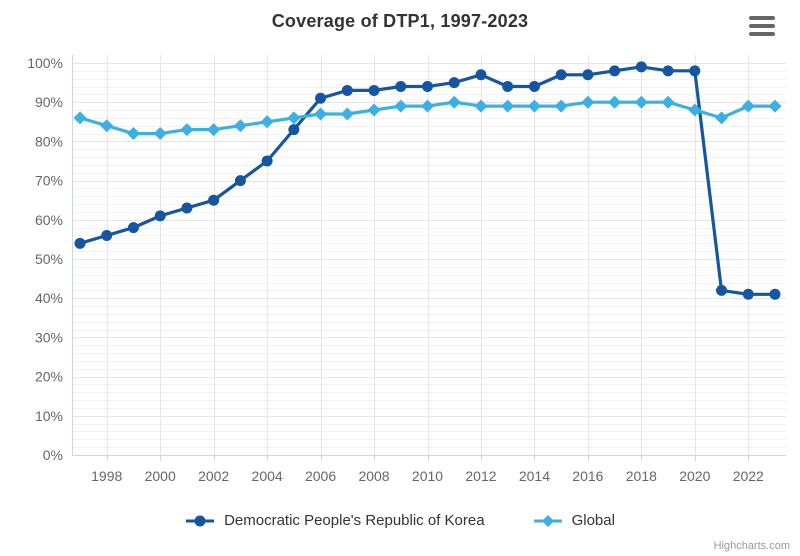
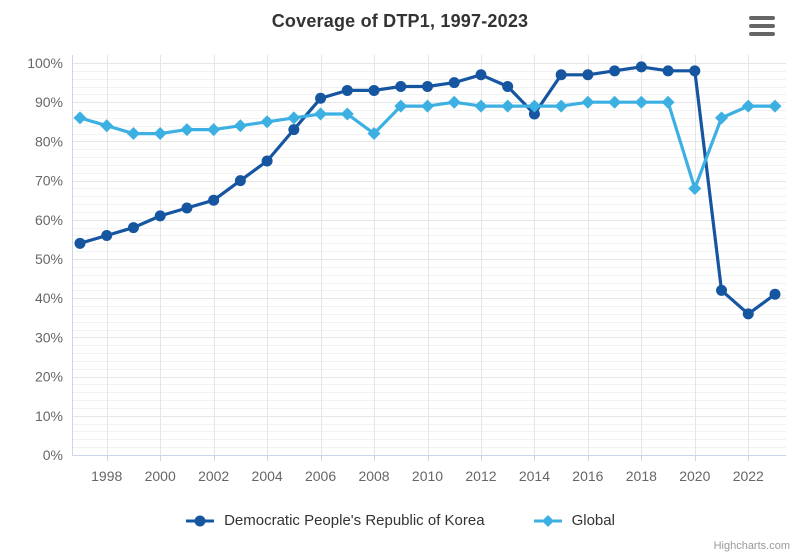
Global/2008: 88% -> 82%
Democratic People's Republic of Korea/2014: 94% -> 87%
Global/2020: 88% -> 68%
Democratic People's Republic of Korea/2022: 41% -> 36%
